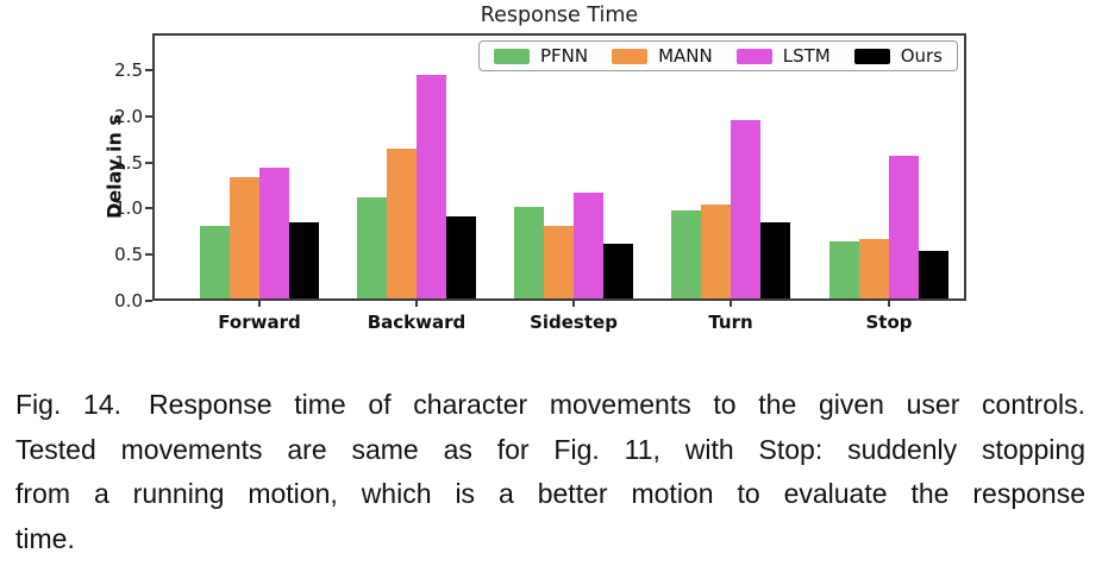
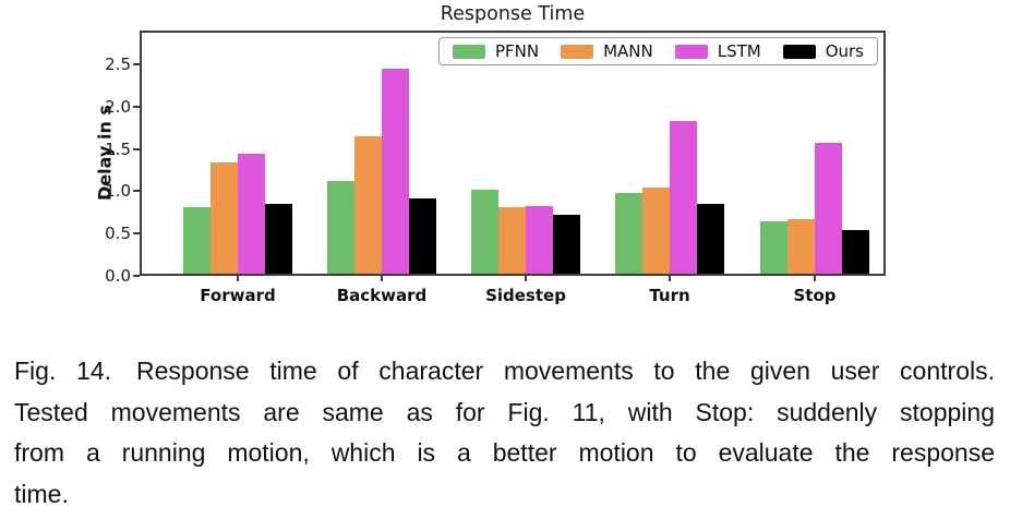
LSTM/Sidestep: 1.1 -> 0.8
Ours/Sidestep: 0.6 -> 0.7
LSTM/Turn: 1.9 -> 1.8
